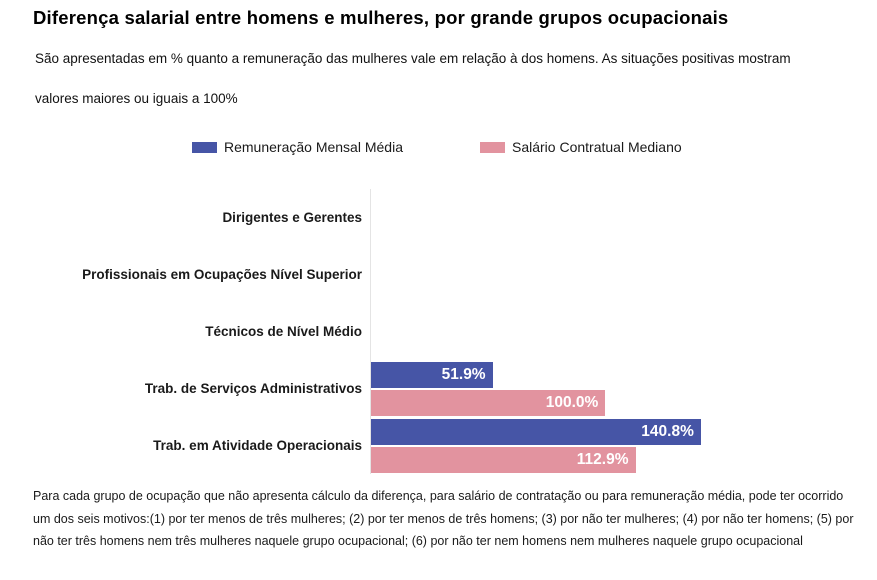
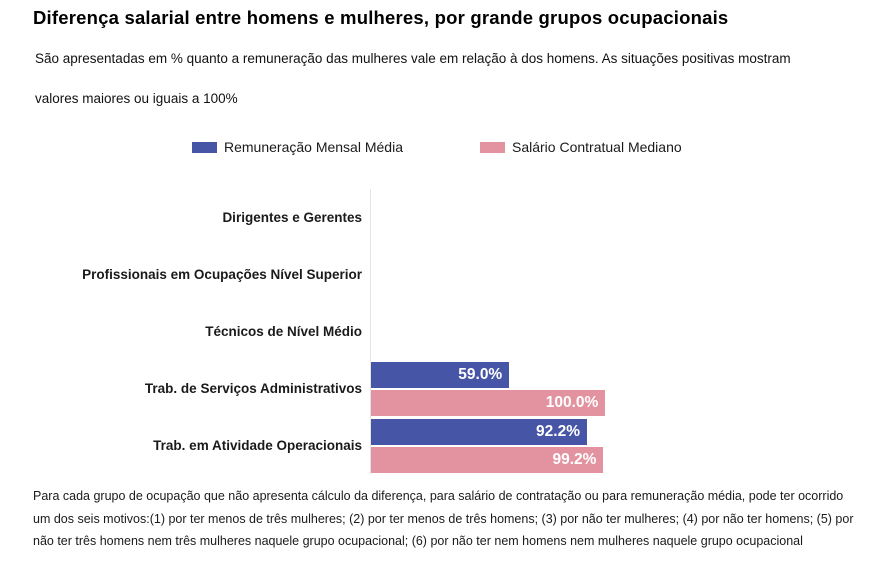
Remuneração Mensal Média/Trab. de Serviços Administrativos: 51.9% -> 59.0%
Remuneração Mensal Média/Trab. em Atividade Operacionais: 140.8% -> 92.2%
Salário Contratual Mediano/Trab. em Atividade Operacionais: 112.9% -> 99.2%
